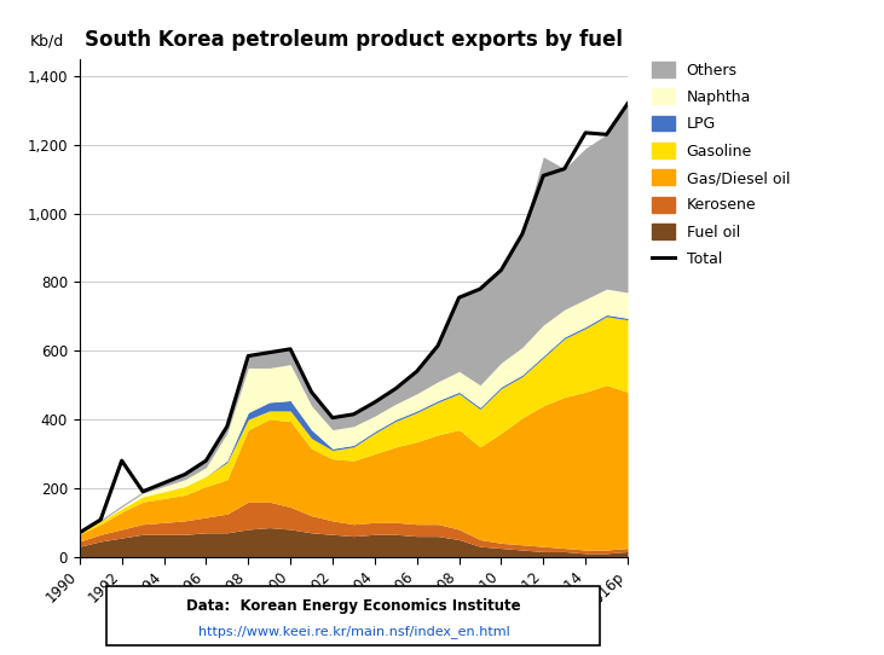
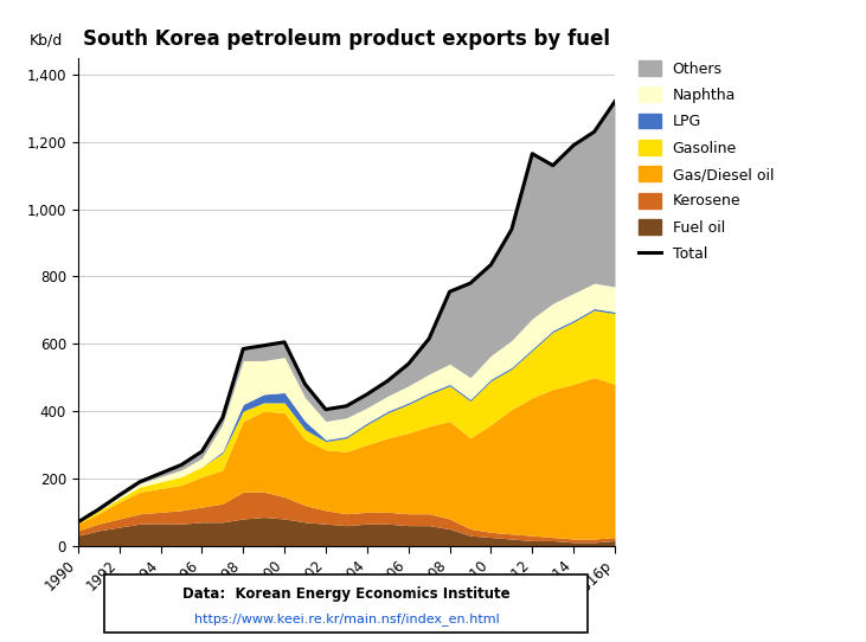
Total/1992: 280 -> 150
Total/2012: 1,110 -> 1,165
Total/2014: 1,235 -> 1,190
